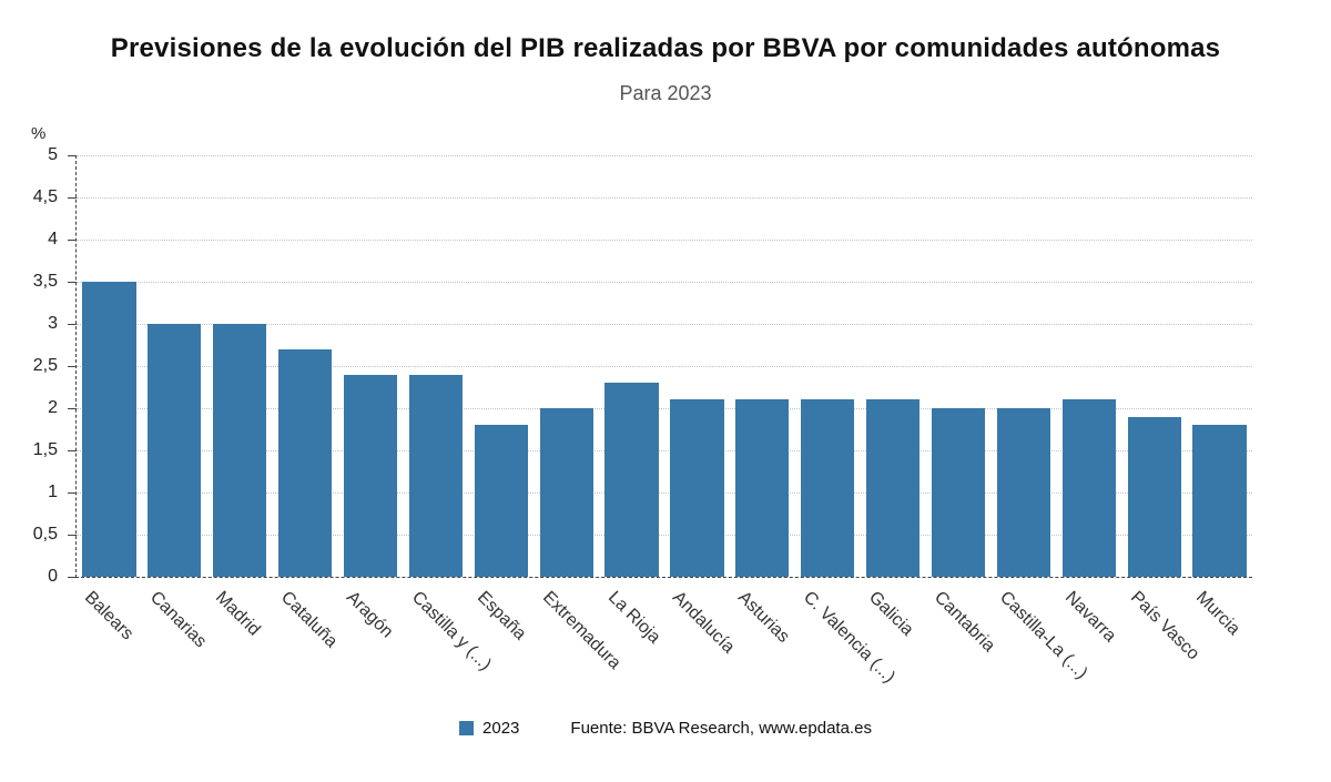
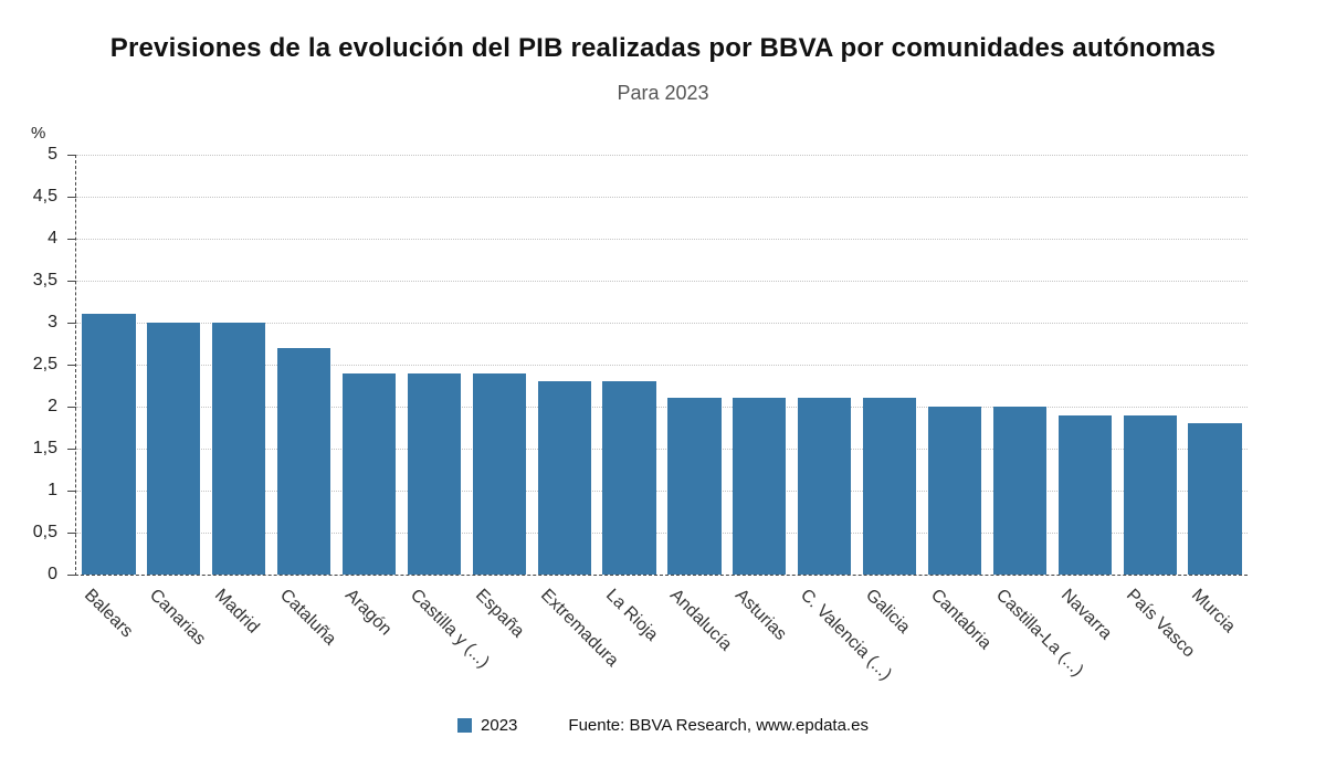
Balears: 3.5 -> 3.1
España: 1.8 -> 2.4
Extremadura: 2.0 -> 2.3
Navarra: 2.1 -> 1.9
